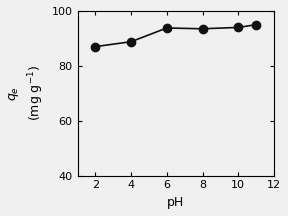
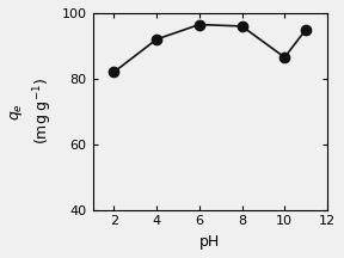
2: 87.0 -> 82.0
4: 88.8 -> 92.0
6: 93.8 -> 96.5
8: 93.5 -> 96.0
10: 94.0 -> 86.5
